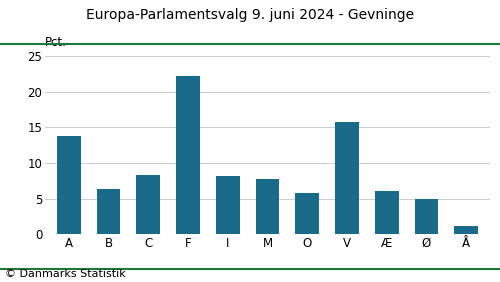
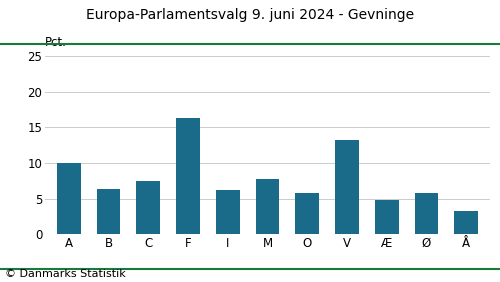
A: 13.8 -> 10.0
C: 8.3 -> 7.4
F: 22.3 -> 16.4
I: 8.1 -> 6.2
V: 15.8 -> 13.2
Æ: 6.0 -> 4.8
Ø: 5.0 -> 5.8
Å: 1.1 -> 3.2
